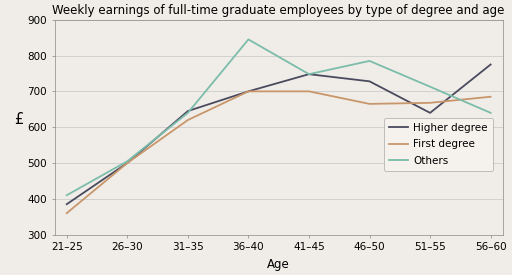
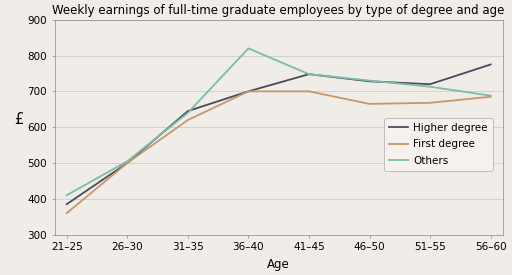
Others/36–40: 845 -> 820
Others/46–50: 785 -> 730
Higher degree/51–55: 640 -> 720
Others/56–60: 640 -> 688
